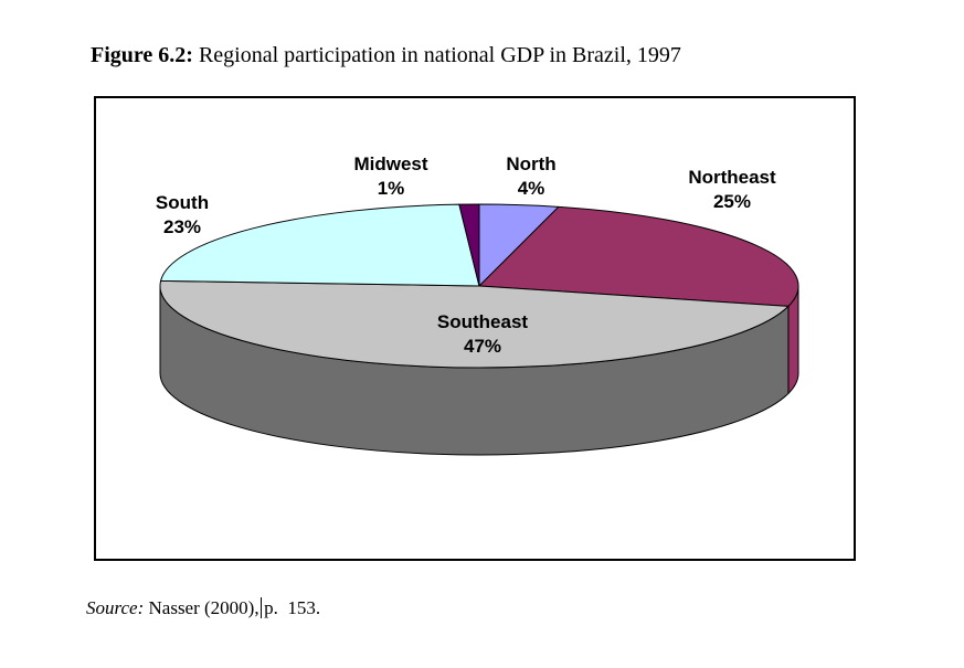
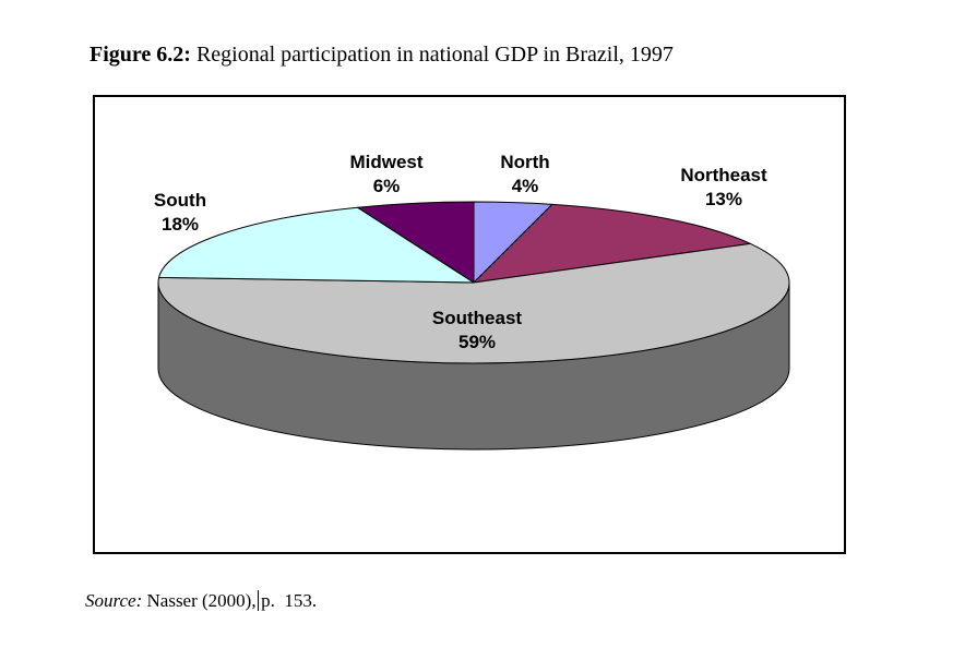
Northeast: 25% -> 13%
Southeast: 47% -> 59%
South: 23% -> 18%
Midwest: 1% -> 6%
